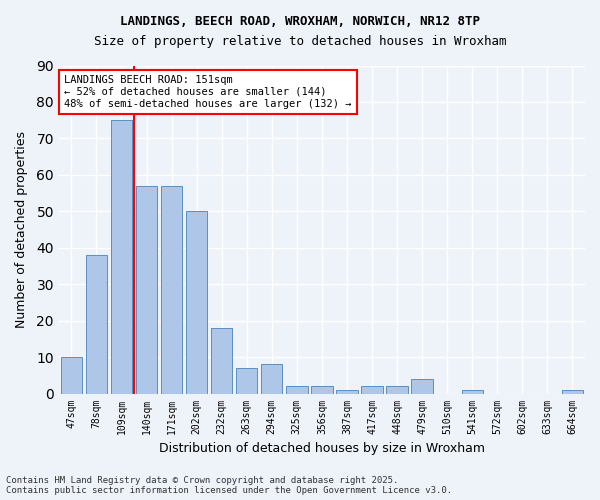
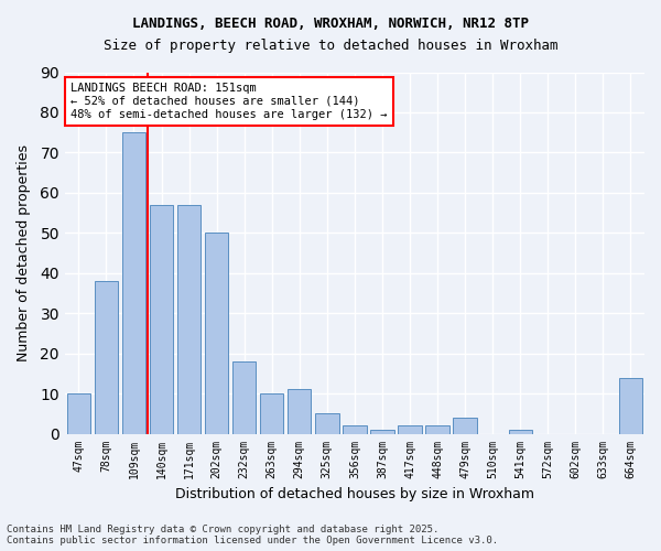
263sqm: 7 -> 10
294sqm: 8 -> 11
325sqm: 2 -> 5
664sqm: 1 -> 14
